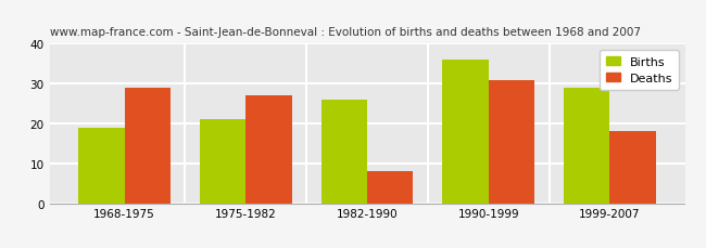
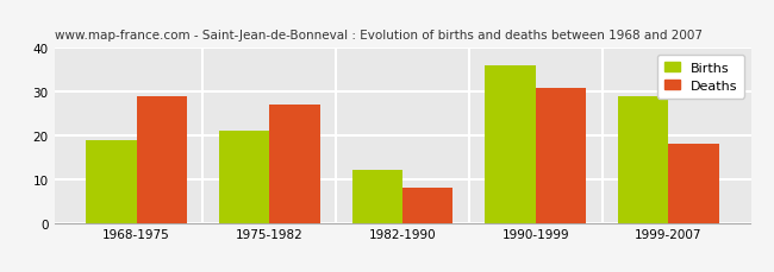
Births/1982-1990: 26 -> 12
